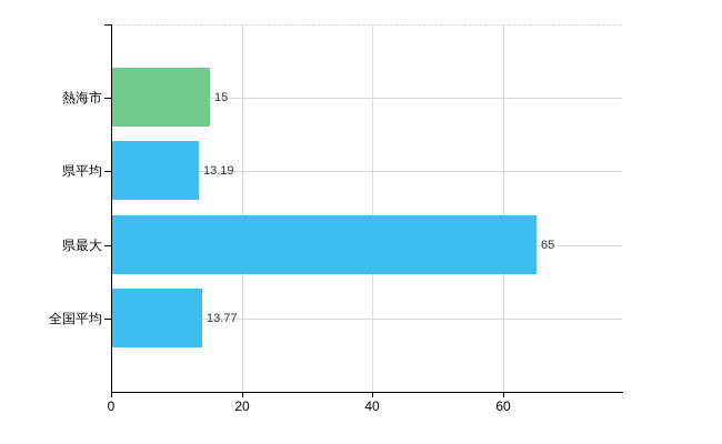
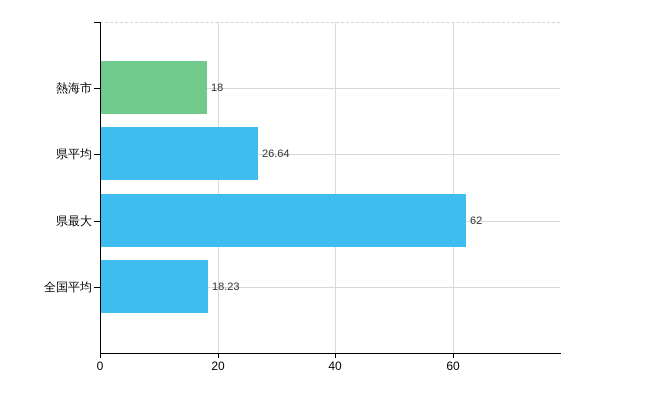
熱海市: 15 -> 18
県平均: 13.19 -> 26.64
県最大: 65 -> 62
全国平均: 13.77 -> 18.23
